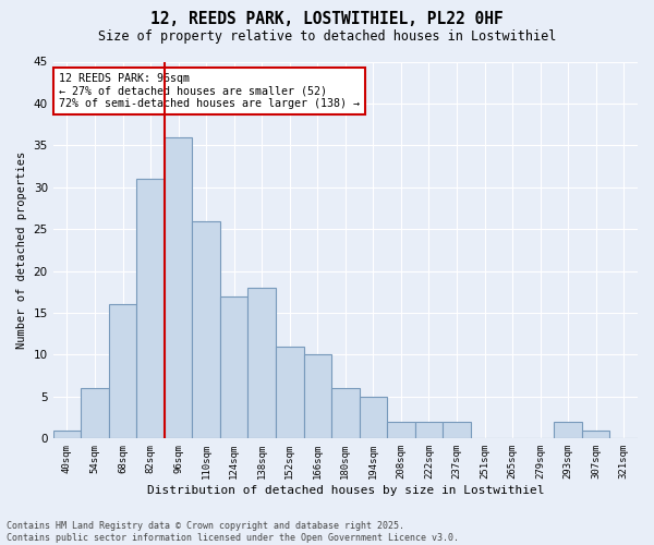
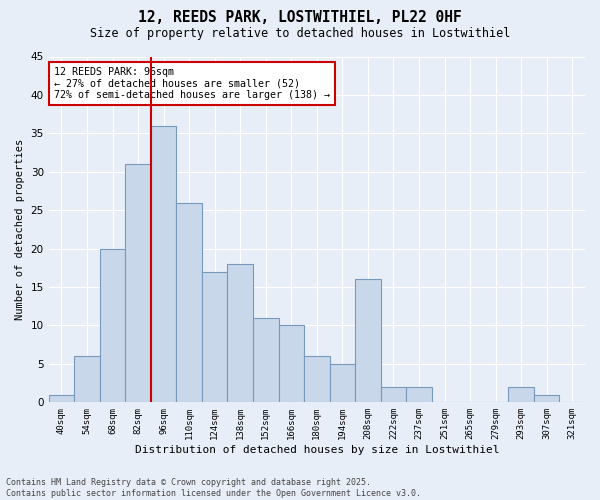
68sqm: 16 -> 20
208sqm: 2 -> 16
